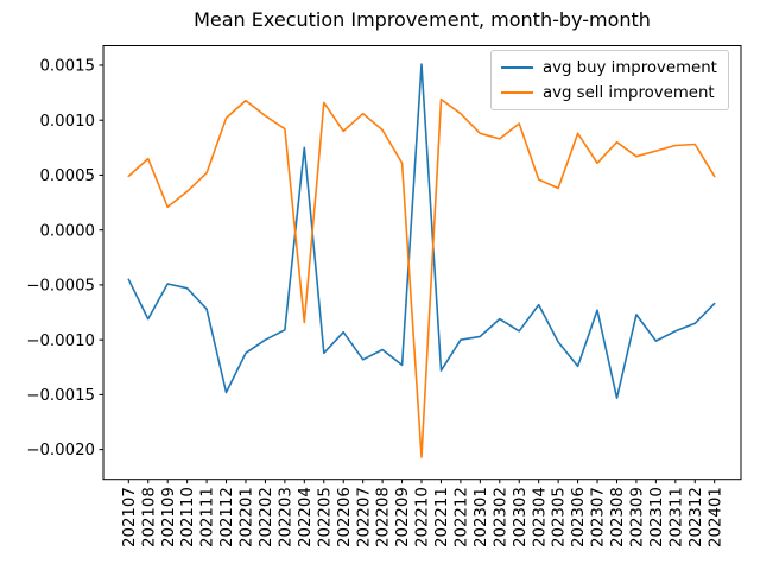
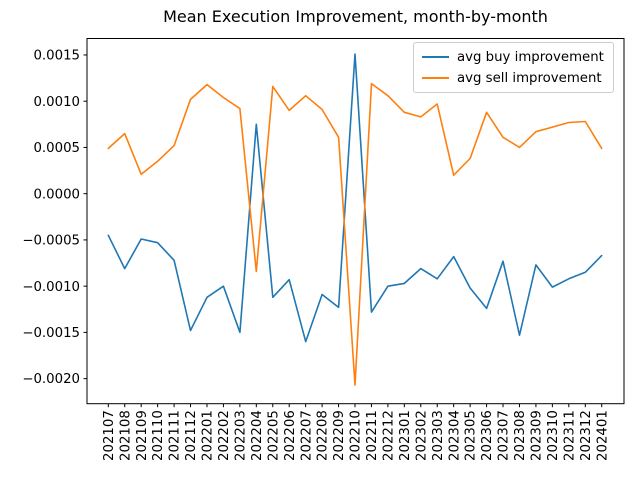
avg buy improvement/202203: -0.0009 -> -0.0015
avg buy improvement/202207: -0.0012 -> -0.0016
avg sell improvement/202304: 0.0005 -> 0.0002
avg sell improvement/202308: 0.0008 -> 0.0005
